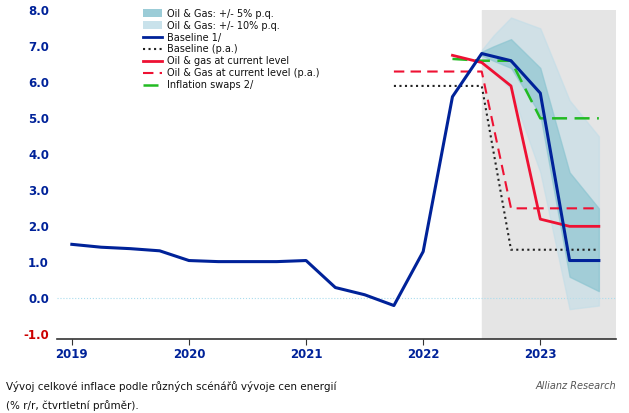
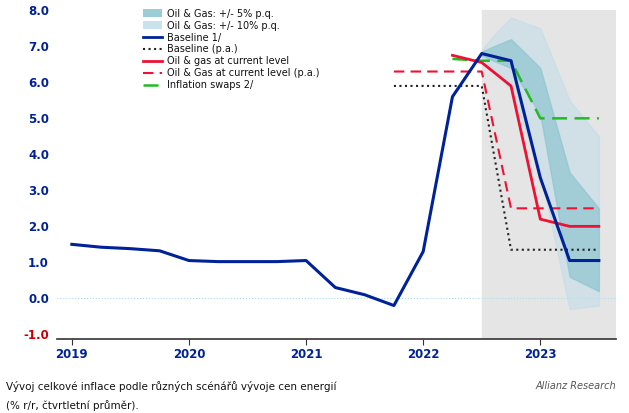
Baseline 1//2023: 5.70 -> 3.35
